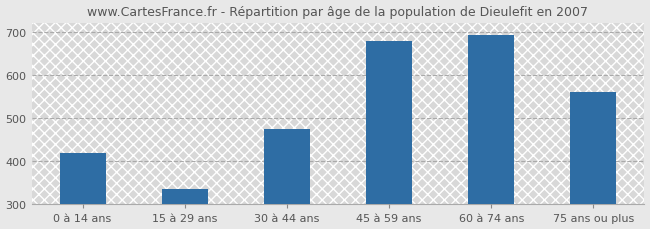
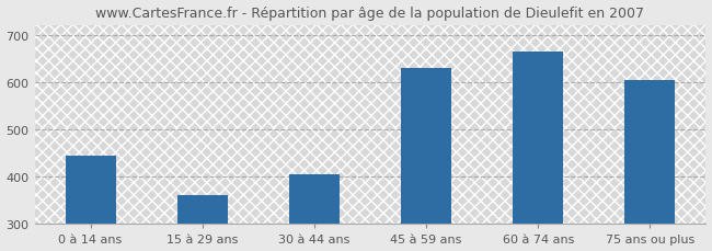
0 à 14 ans: 418 -> 445
15 à 29 ans: 336 -> 360
30 à 44 ans: 474 -> 405
45 à 59 ans: 677 -> 630
60 à 74 ans: 692 -> 665
75 ans ou plus: 560 -> 605
